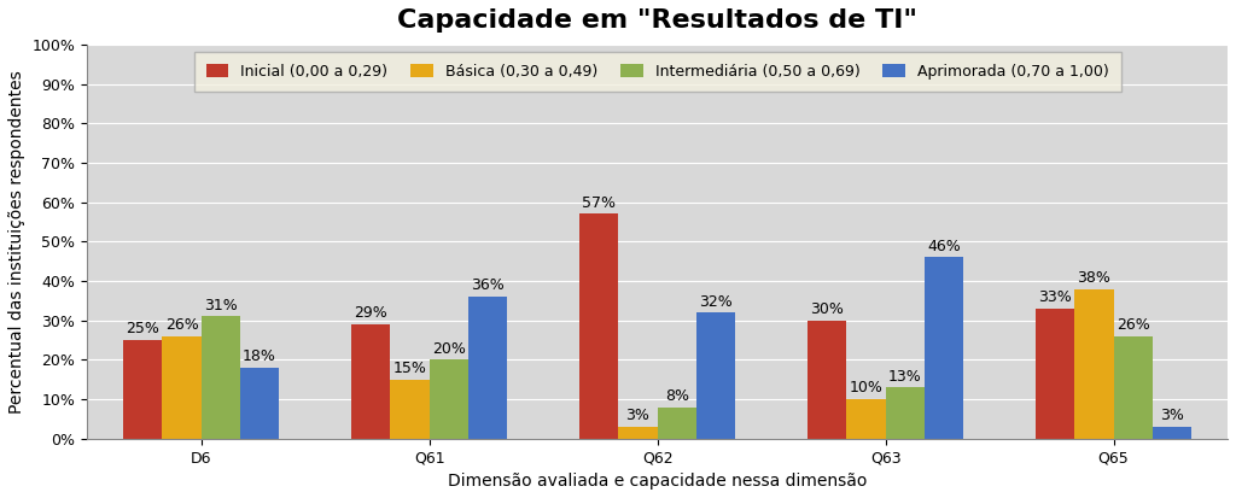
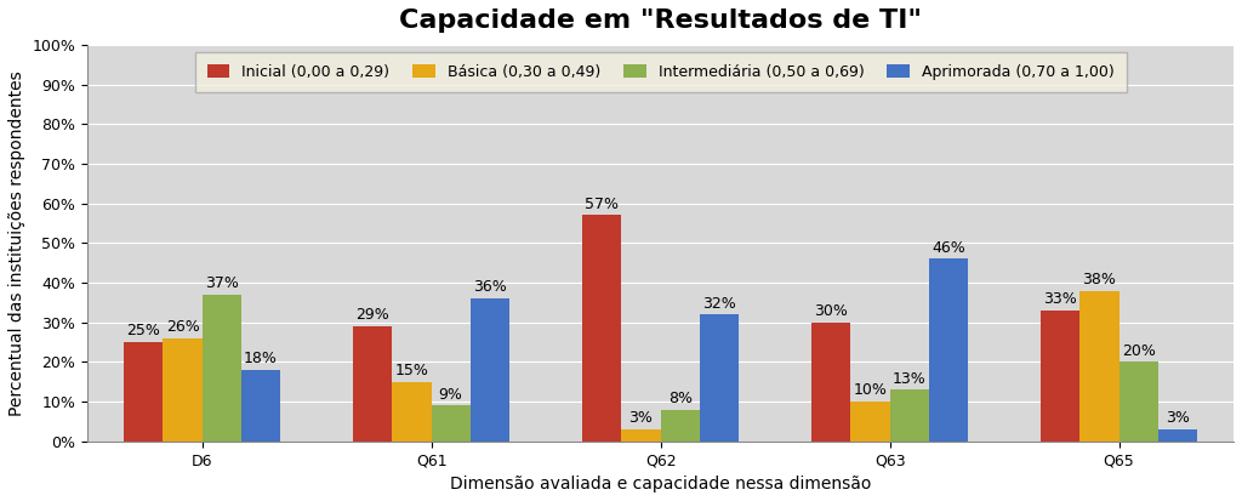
Intermediária (0,50 a 0,69)/D6: 31% -> 37%
Intermediária (0,50 a 0,69)/Q61: 20% -> 9%
Intermediária (0,50 a 0,69)/Q65: 26% -> 20%
